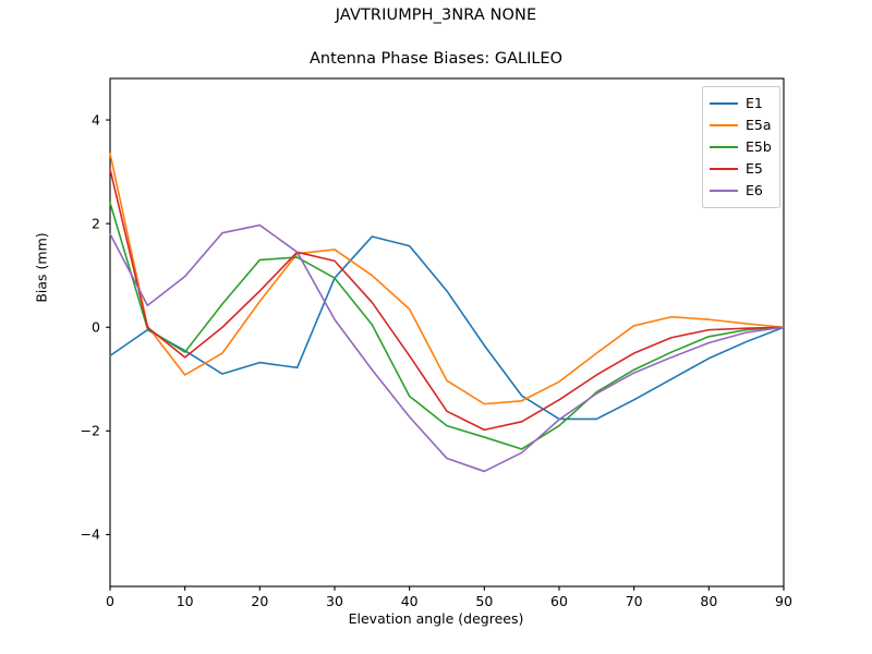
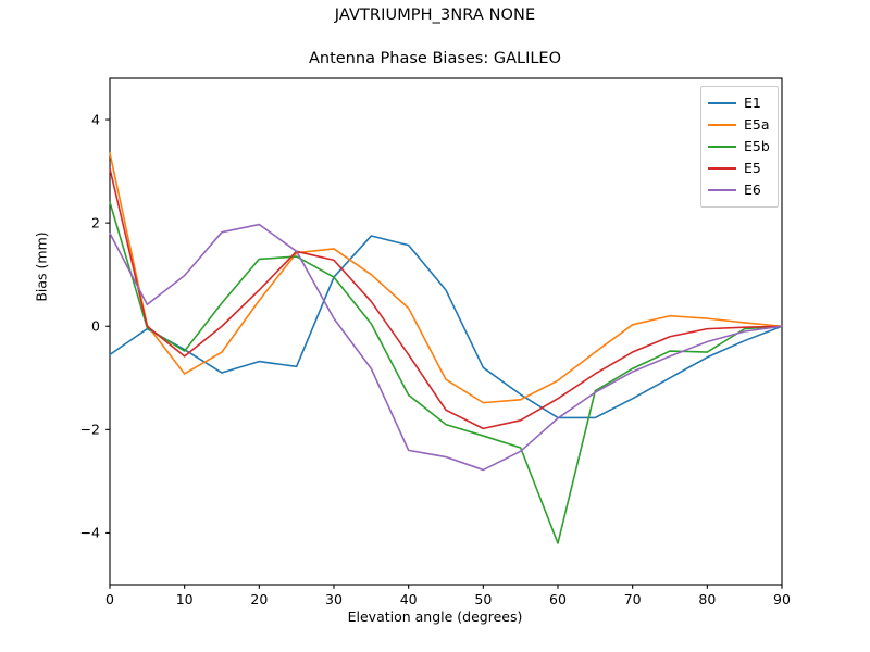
E6/40: -1.7 -> -2.4
E1/50: -0.3 -> -0.8
E5b/60: -1.9 -> -4.2
E5b/80: -0.2 -> -0.5
